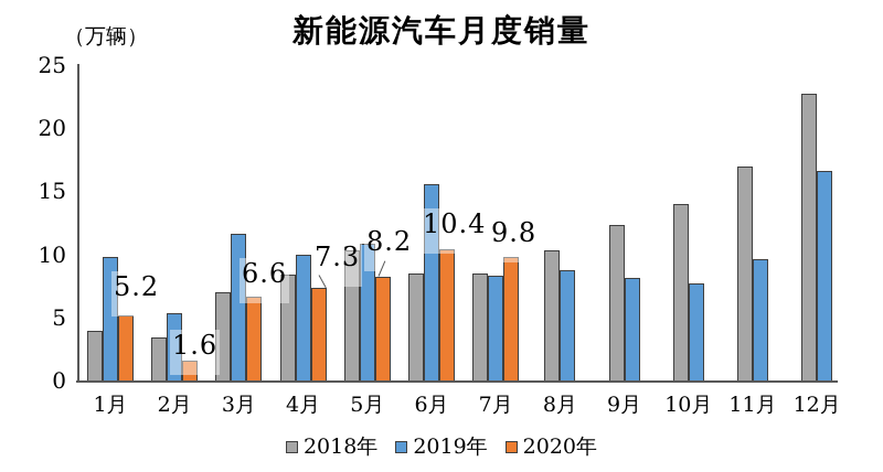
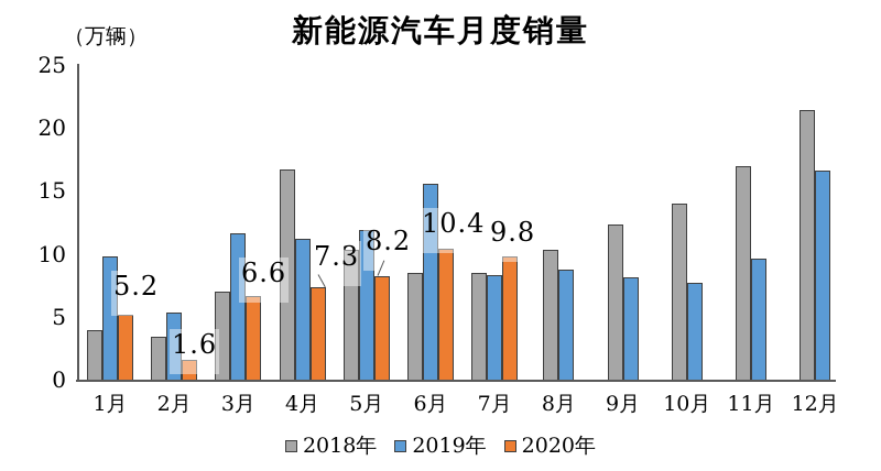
2018年/4月: 8.4 -> 16.7
2019年/4月: 10.0 -> 11.2
2019年/5月: 10.8 -> 11.9
2018年/12月: 22.7 -> 21.4
